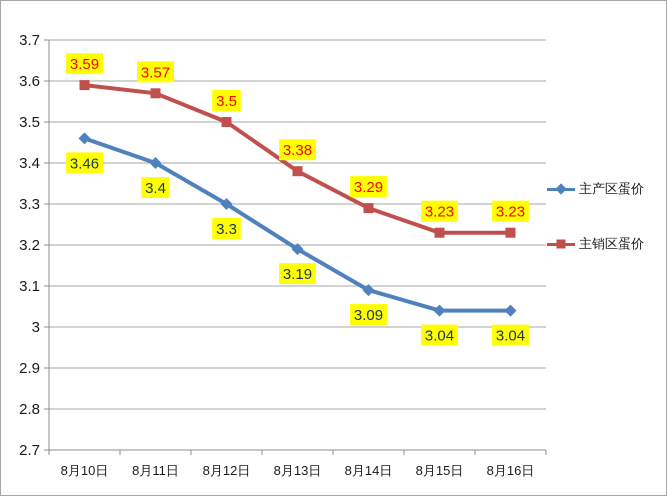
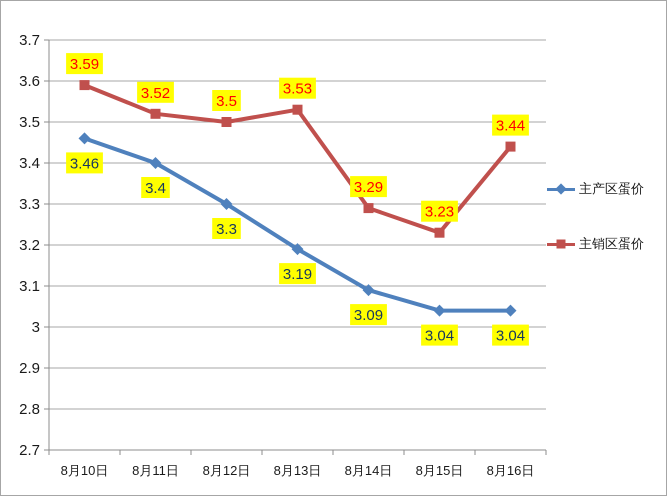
主销区蛋价/8月11日: 3.57 -> 3.52
主销区蛋价/8月13日: 3.38 -> 3.53
主销区蛋价/8月16日: 3.23 -> 3.44
